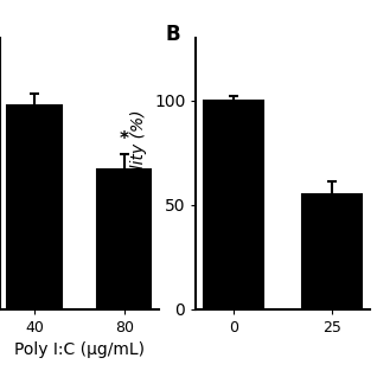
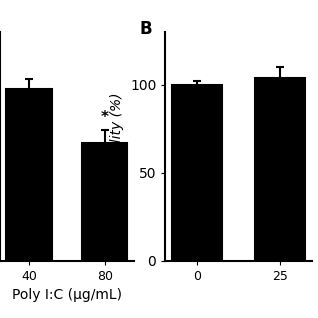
25: 55 -> 104
